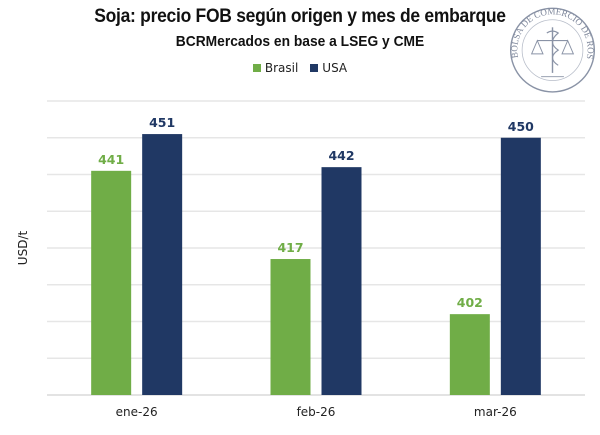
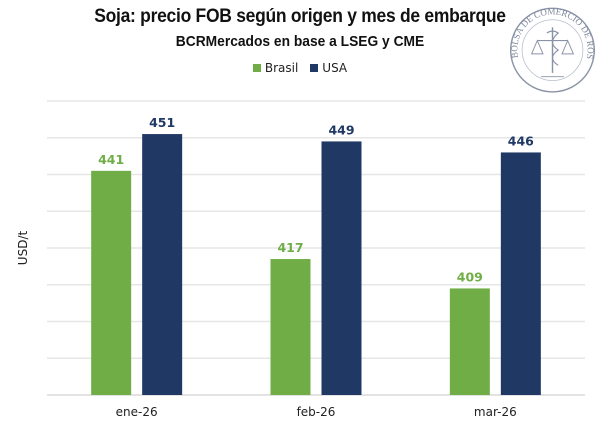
USA/feb-26: 442 -> 449
Brasil/mar-26: 402 -> 409
USA/mar-26: 450 -> 446
